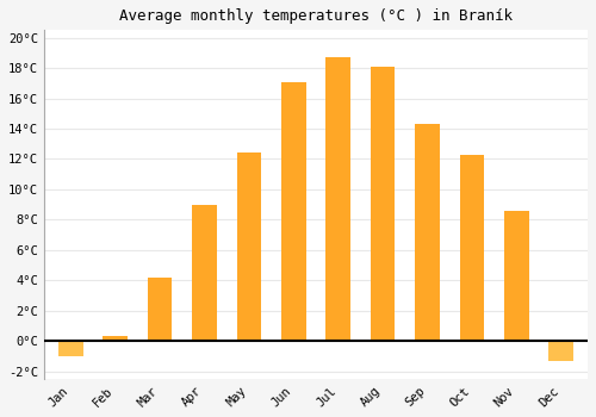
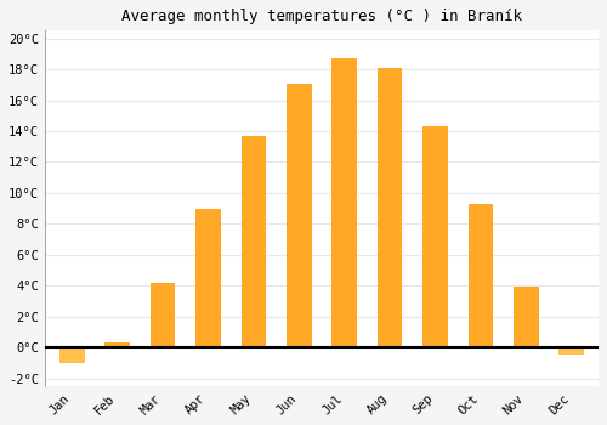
May: 12.4°C -> 13.7°C
Oct: 12.3°C -> 9.3°C
Nov: 8.6°C -> 3.9°C
Dec: -1.3°C -> -0.5°C
